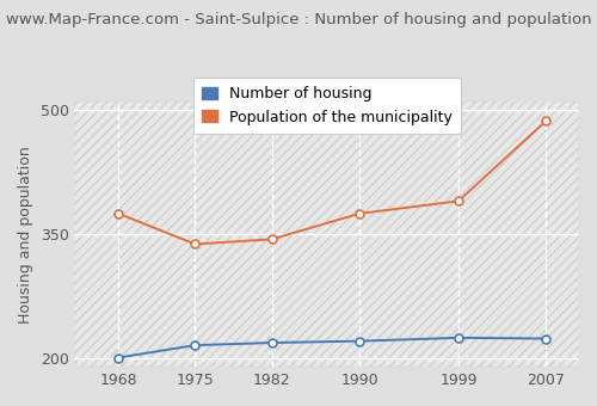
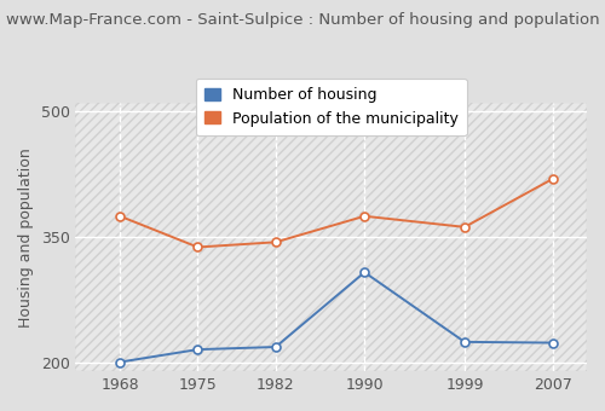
Number of housing/1990: 221 -> 308
Population of the municipality/1999: 390 -> 362
Population of the municipality/2007: 487 -> 420
